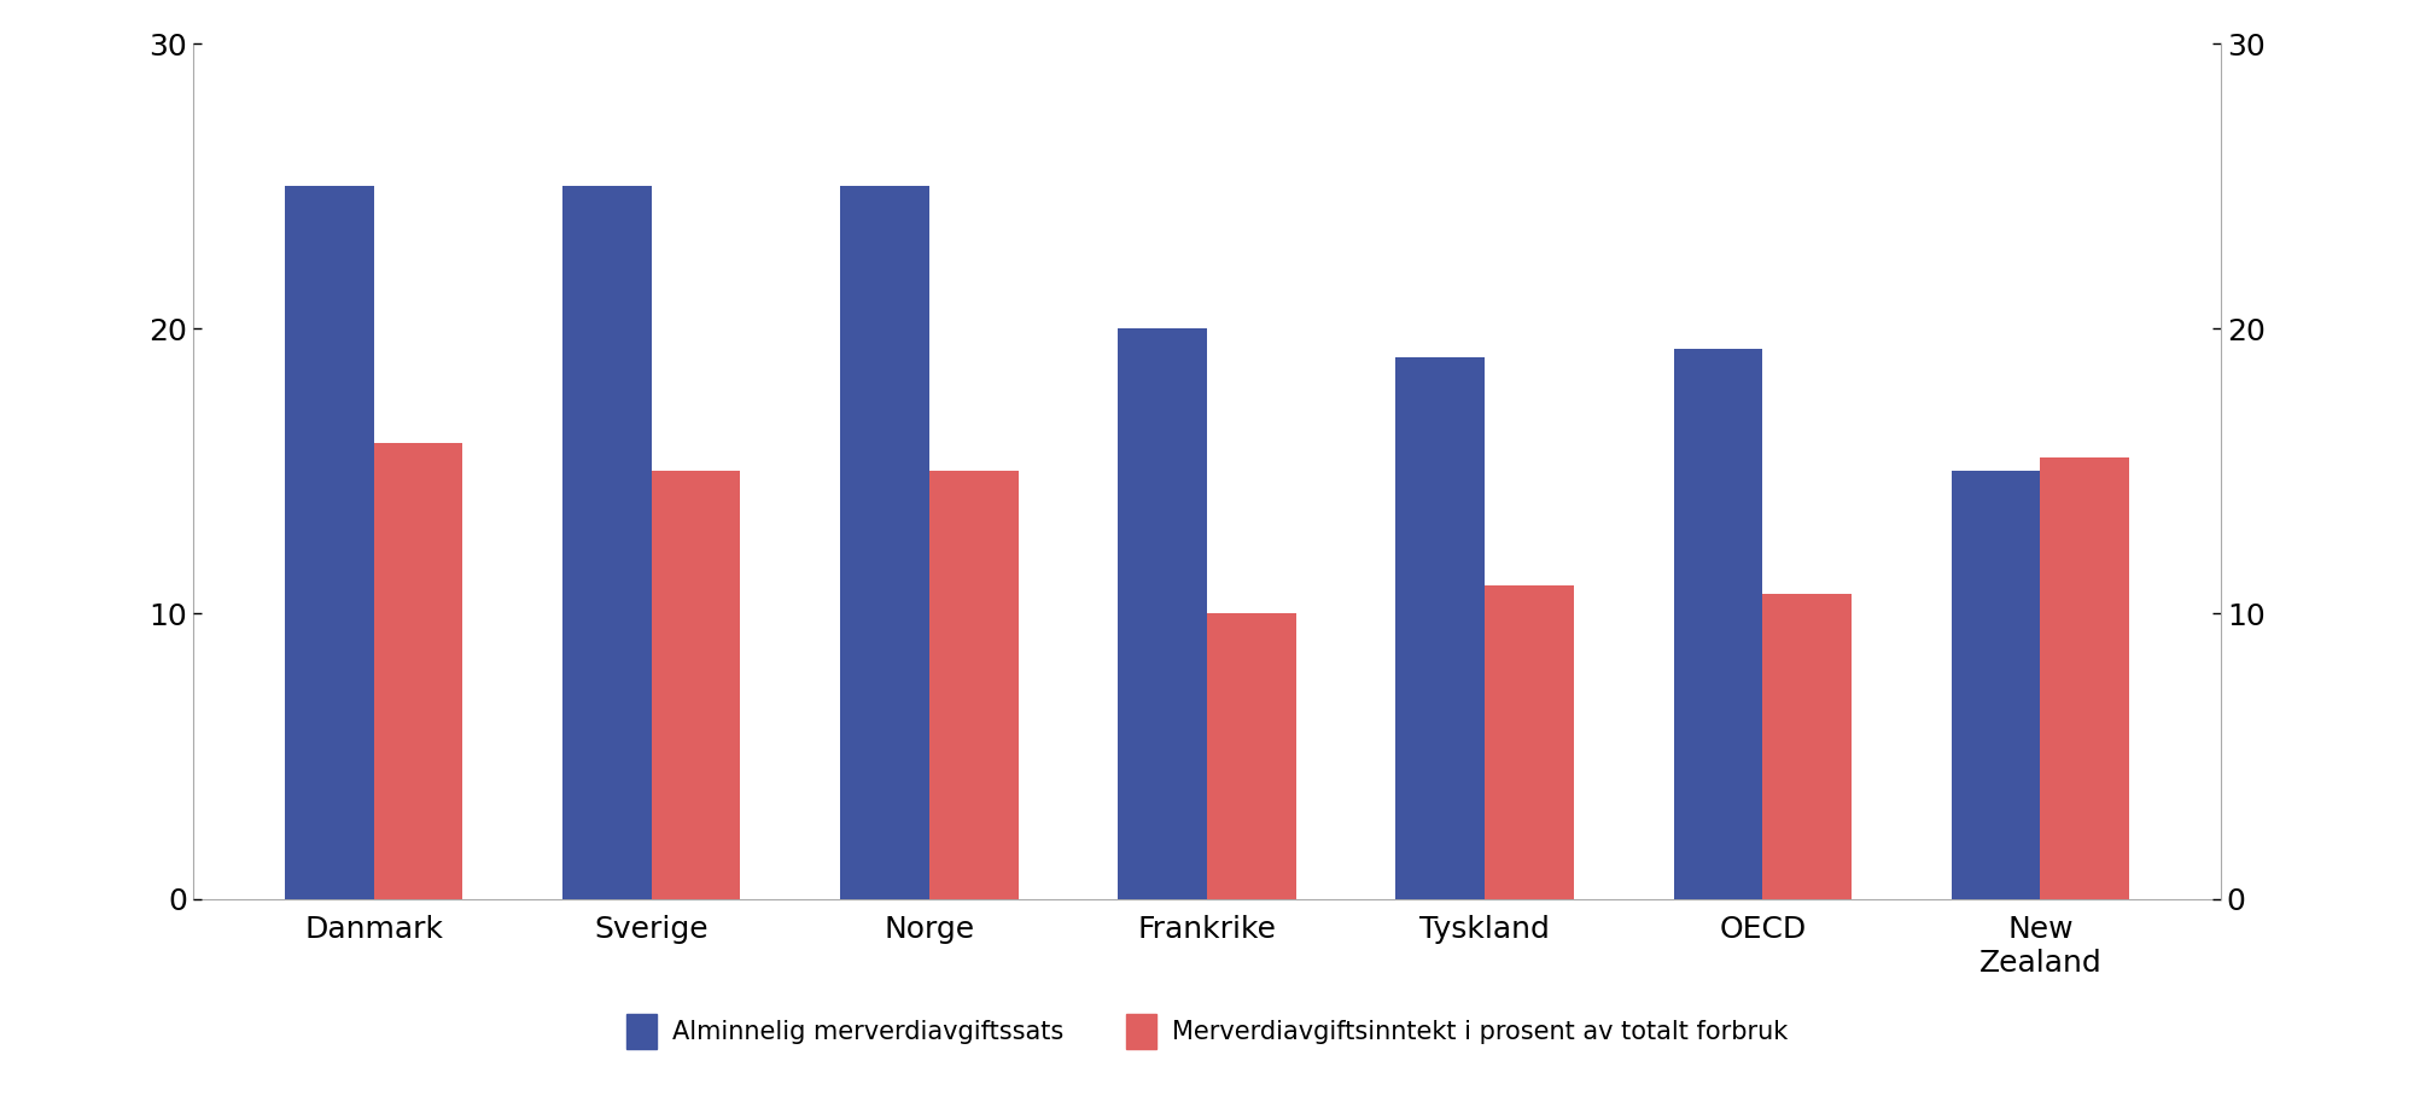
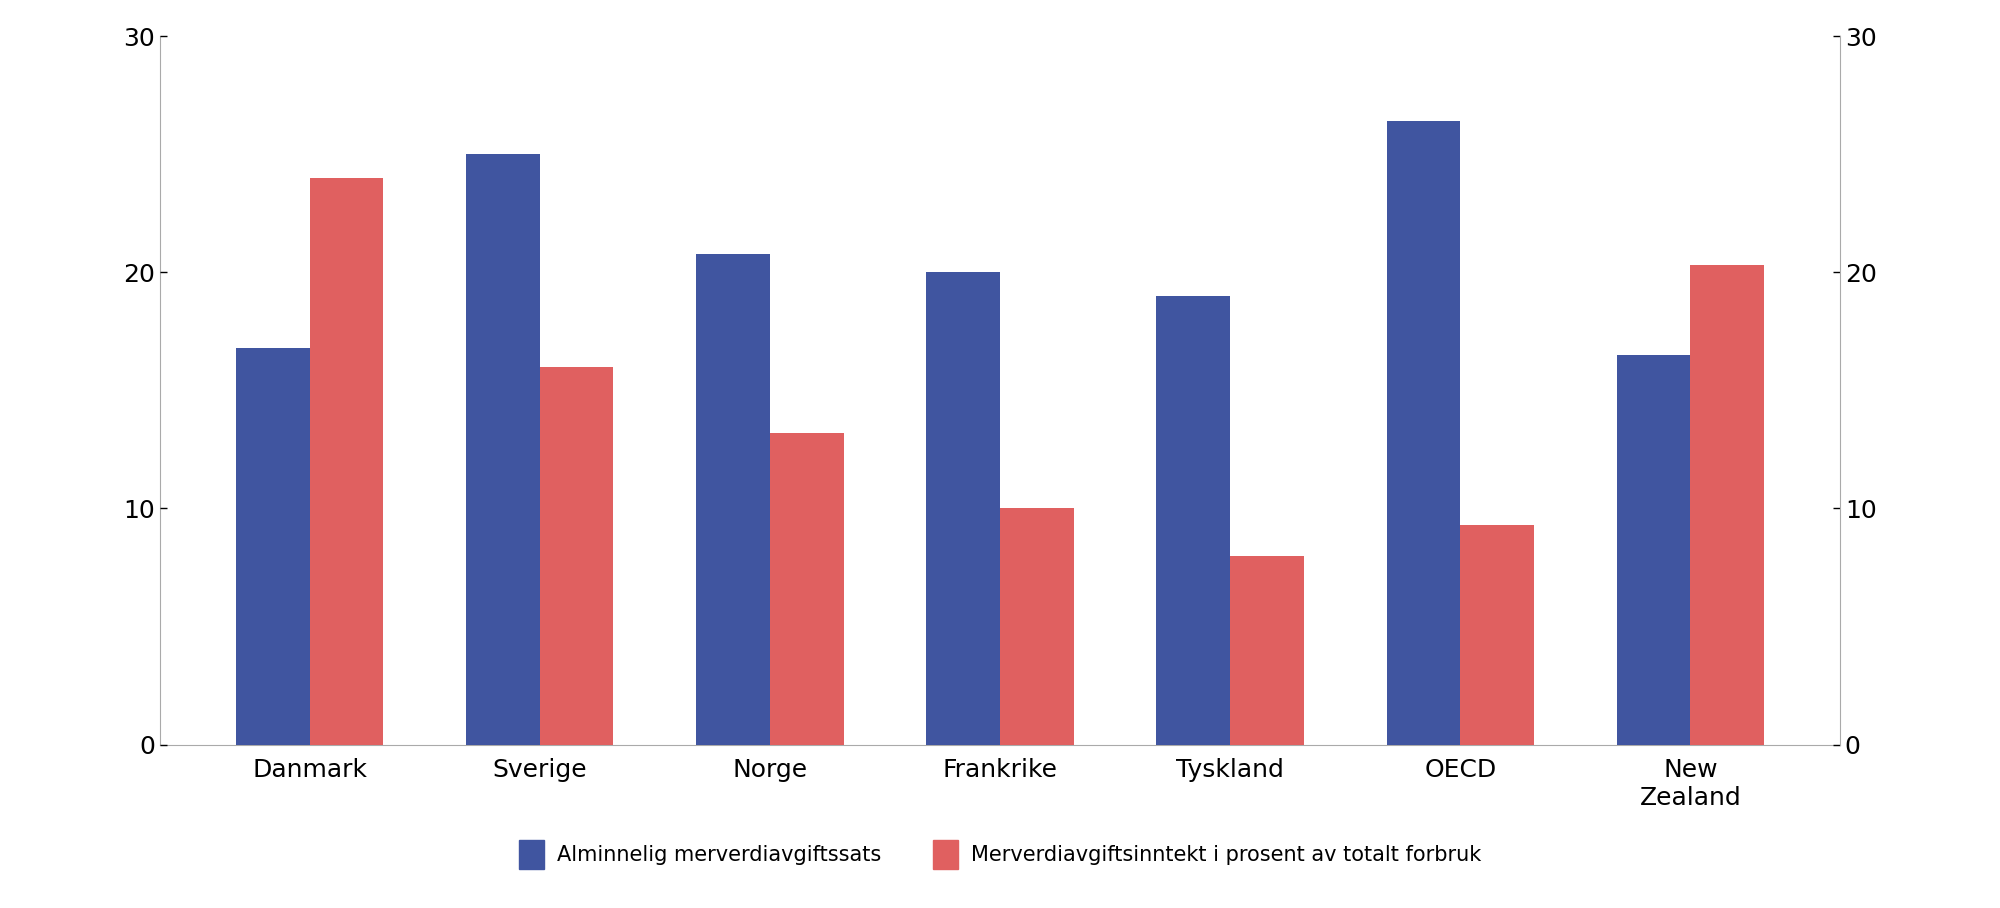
Alminnelig merverdiavgiftssats/Danmark: 25.0 -> 16.8
Merverdiavgiftsinntekt i prosent av totalt forbruk/Danmark: 16.0 -> 24.0
Merverdiavgiftsinntekt i prosent av totalt forbruk/Sverige: 15.0 -> 16.0
Alminnelig merverdiavgiftssats/Norge: 25.0 -> 20.8
Merverdiavgiftsinntekt i prosent av totalt forbruk/Norge: 15.0 -> 13.2
Merverdiavgiftsinntekt i prosent av totalt forbruk/Tyskland: 11.0 -> 8.0
Alminnelig merverdiavgiftssats/OECD: 19.3 -> 26.4
Merverdiavgiftsinntekt i prosent av totalt forbruk/OECD: 10.7 -> 9.3
Alminnelig merverdiavgiftssats/New Zealand: 15.0 -> 16.5
Merverdiavgiftsinntekt i prosent av totalt forbruk/New Zealand: 15.5 -> 20.3
